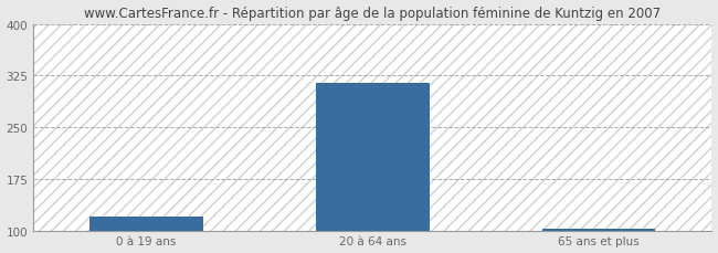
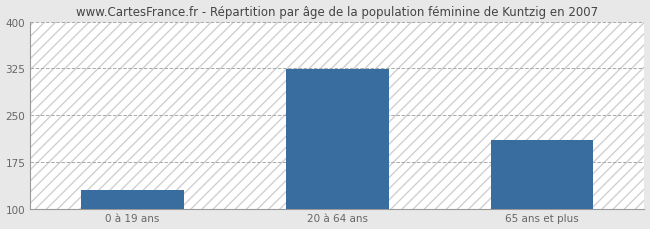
0 à 19 ans: 120 -> 130
20 à 64 ans: 315 -> 324
65 ans et plus: 103 -> 210
